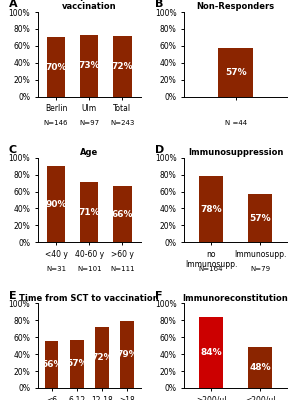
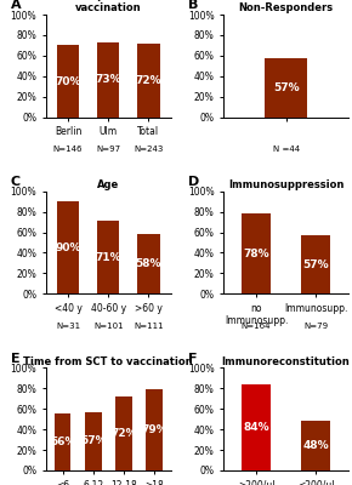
Age/>60 y: 66% -> 58%
